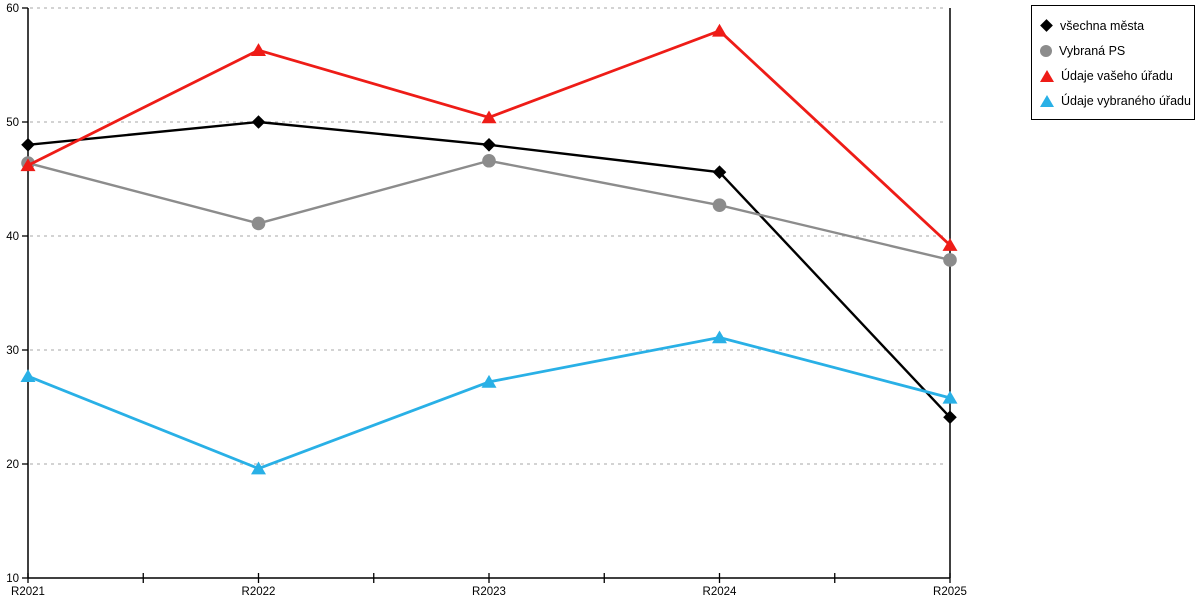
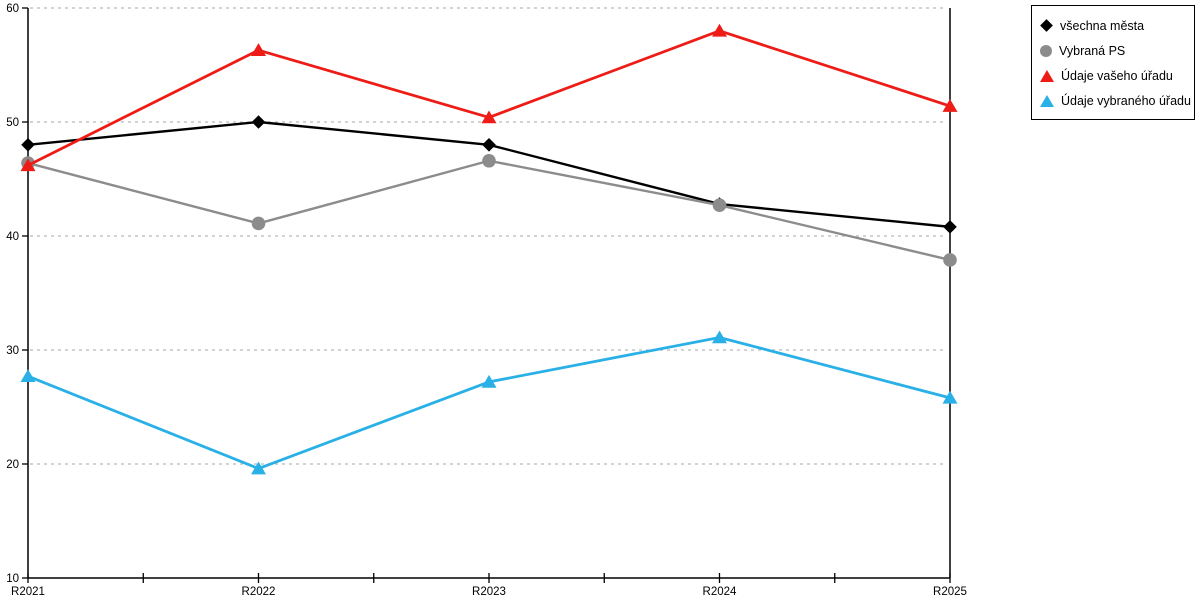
všechna města/R2024: 45.6 -> 42.8
všechna města/R2025: 24.1 -> 40.8
Údaje vašeho úřadu/R2025: 39.2 -> 51.4
